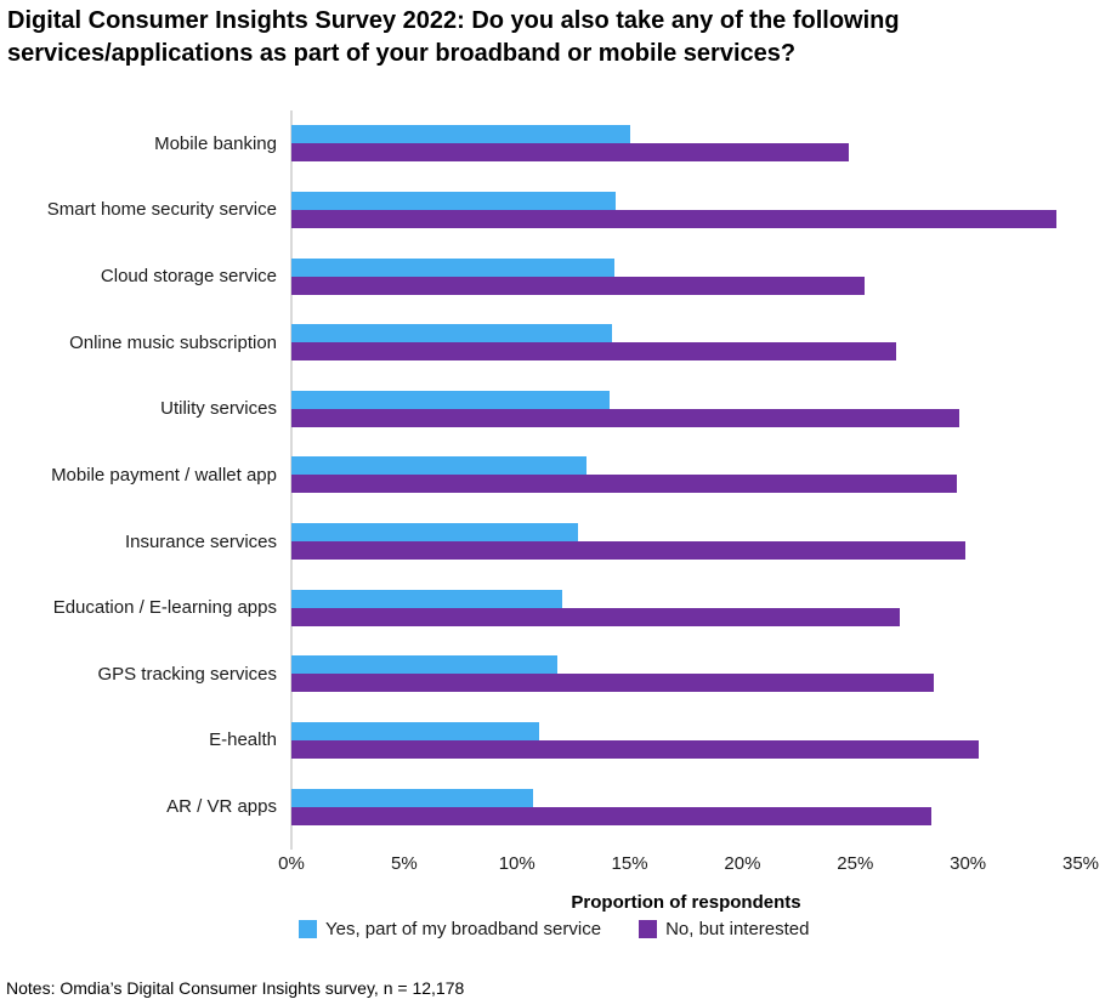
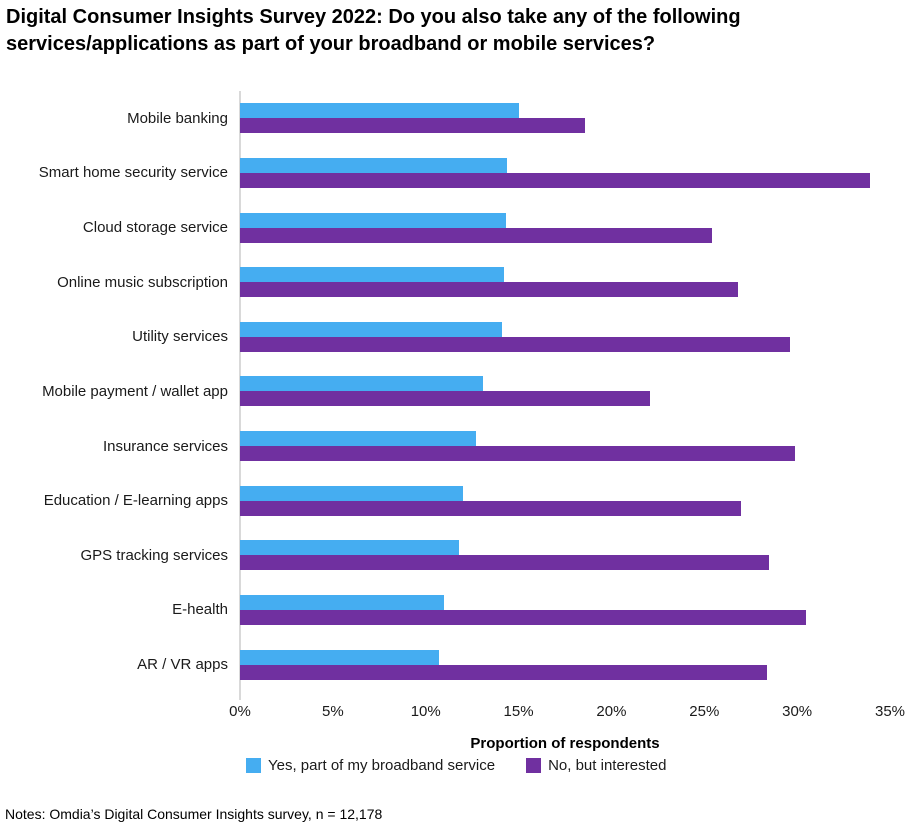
No, but interested/Mobile banking: 24.7% -> 18.6%
No, but interested/Mobile payment / wallet app: 29.5% -> 22.1%
